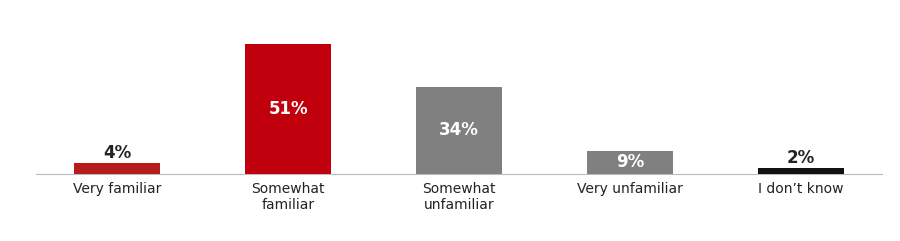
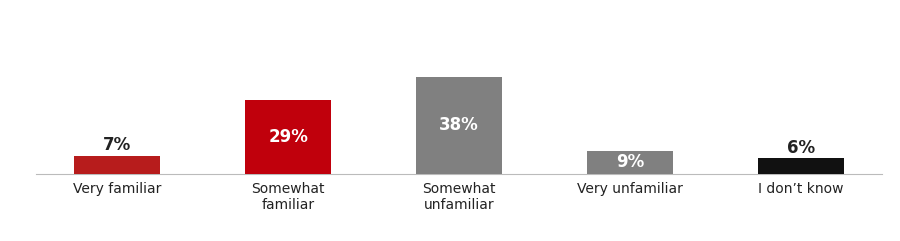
Very familiar: 4% -> 7%
Somewhat familiar: 51% -> 29%
Somewhat unfamiliar: 34% -> 38%
I don’t know: 2% -> 6%
